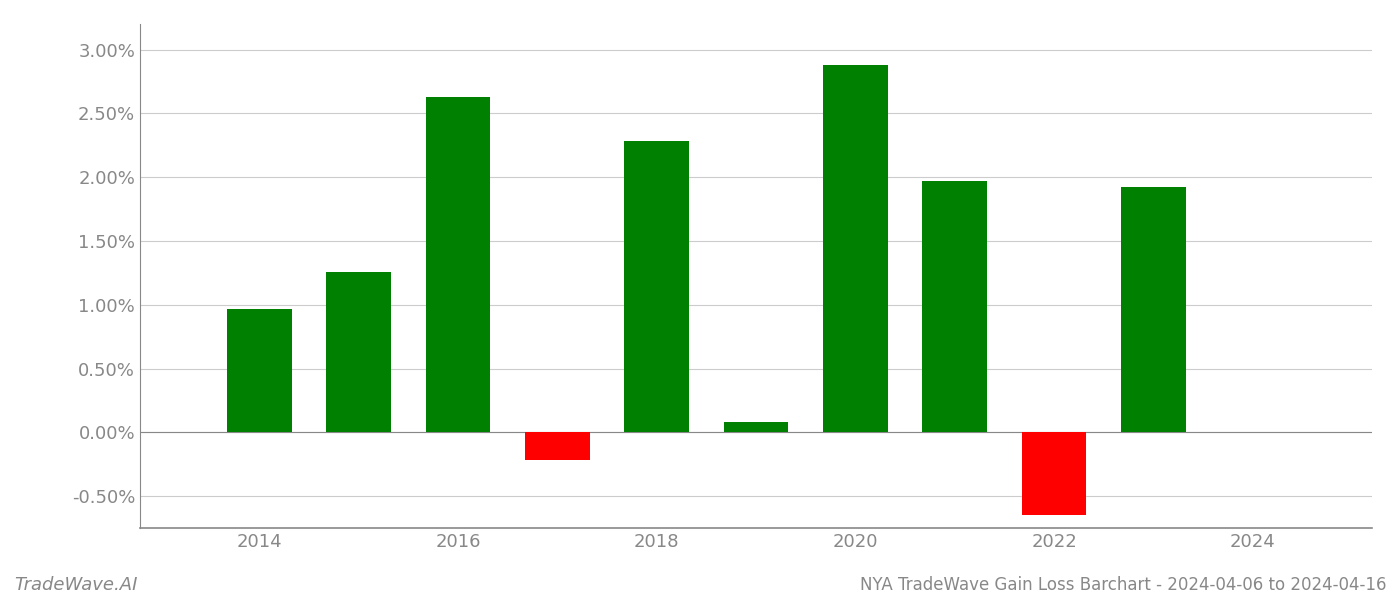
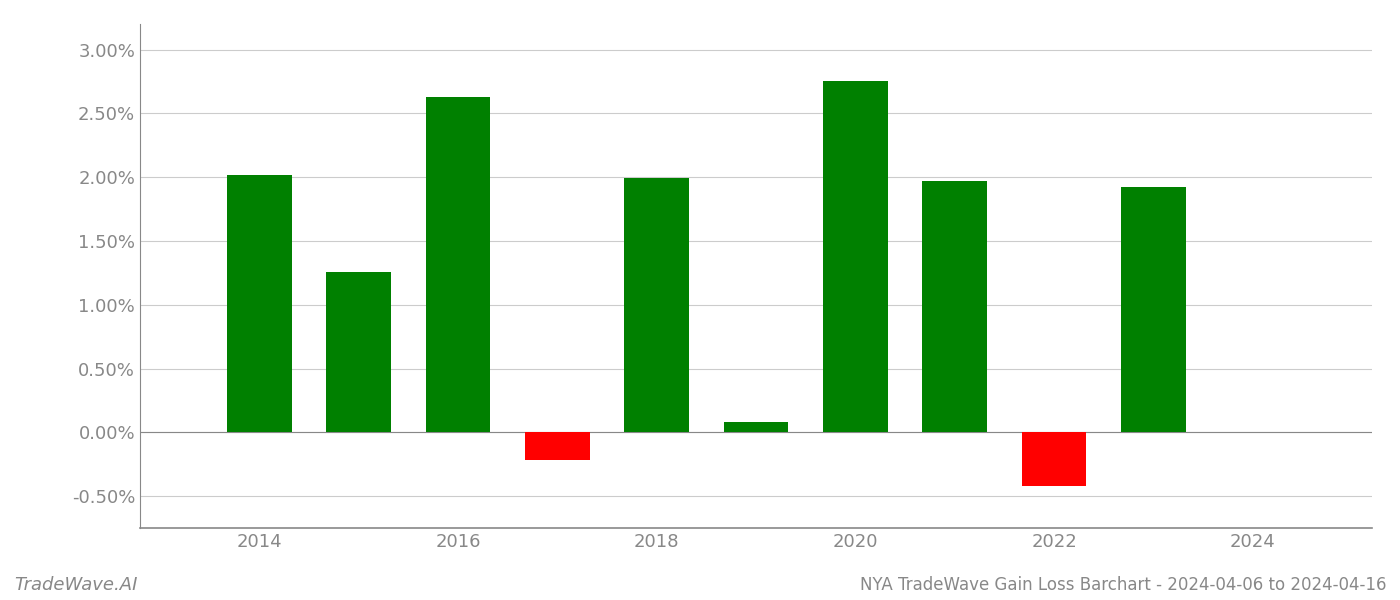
2014: 0.97% -> 2.02%
2018: 2.28% -> 1.99%
2020: 2.88% -> 2.75%
2022: -0.65% -> -0.42%
